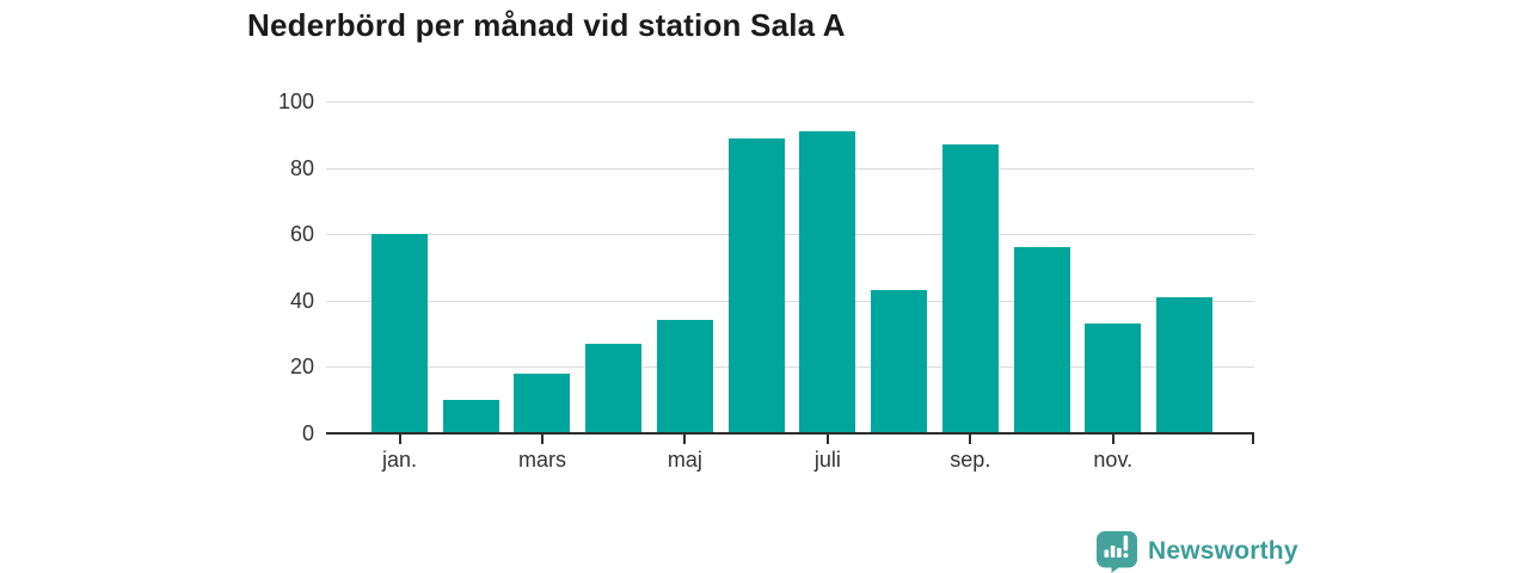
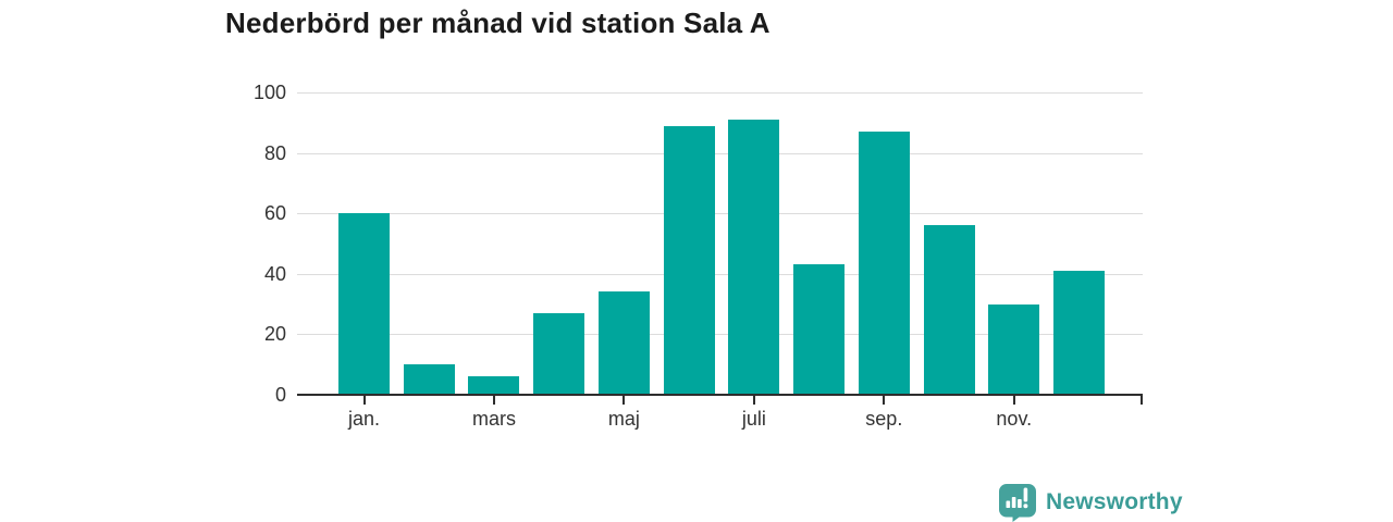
mars: 18 -> 6
nov.: 33 -> 30
